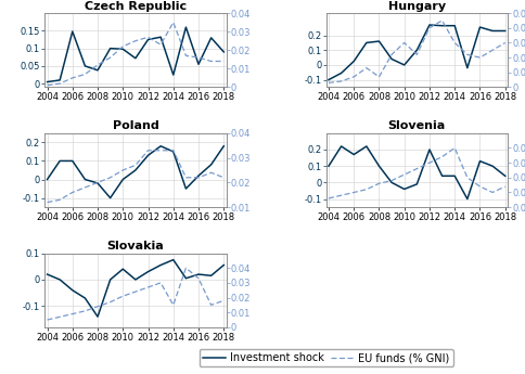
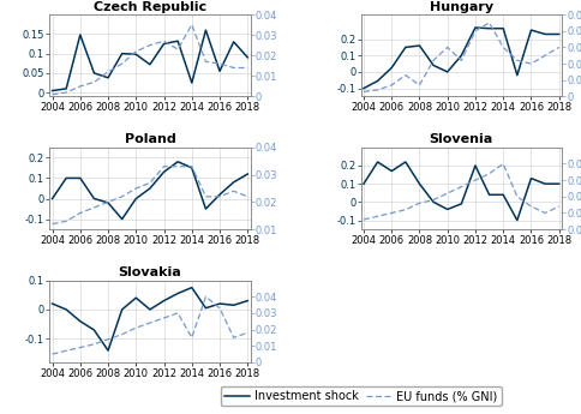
Poland/Investment shock/2018: 0.18 -> 0.12
Slovenia/Investment shock/2018: 0.04 -> 0.10
Slovakia/Investment shock/2018: 0.055 -> 0.030
